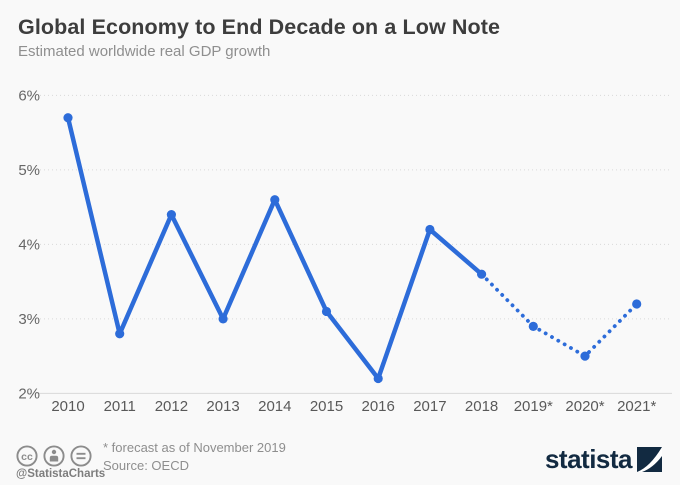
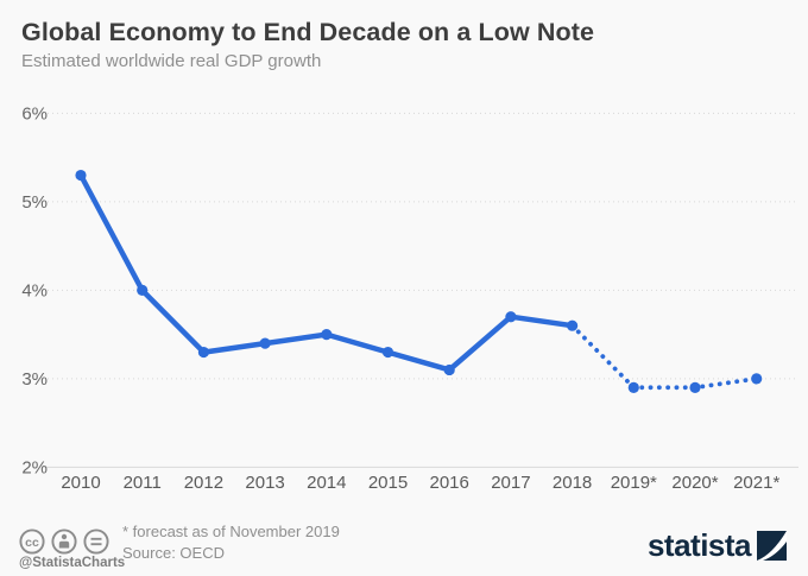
2010: 5.7% -> 5.3%
2011: 2.8% -> 4.0%
2012: 4.4% -> 3.3%
2013: 3.0% -> 3.4%
2014: 4.6% -> 3.5%
2015: 3.1% -> 3.3%
2016: 2.2% -> 3.1%
2017: 4.2% -> 3.7%
2020*: 2.5% -> 2.9%
2021*: 3.2% -> 3.0%
